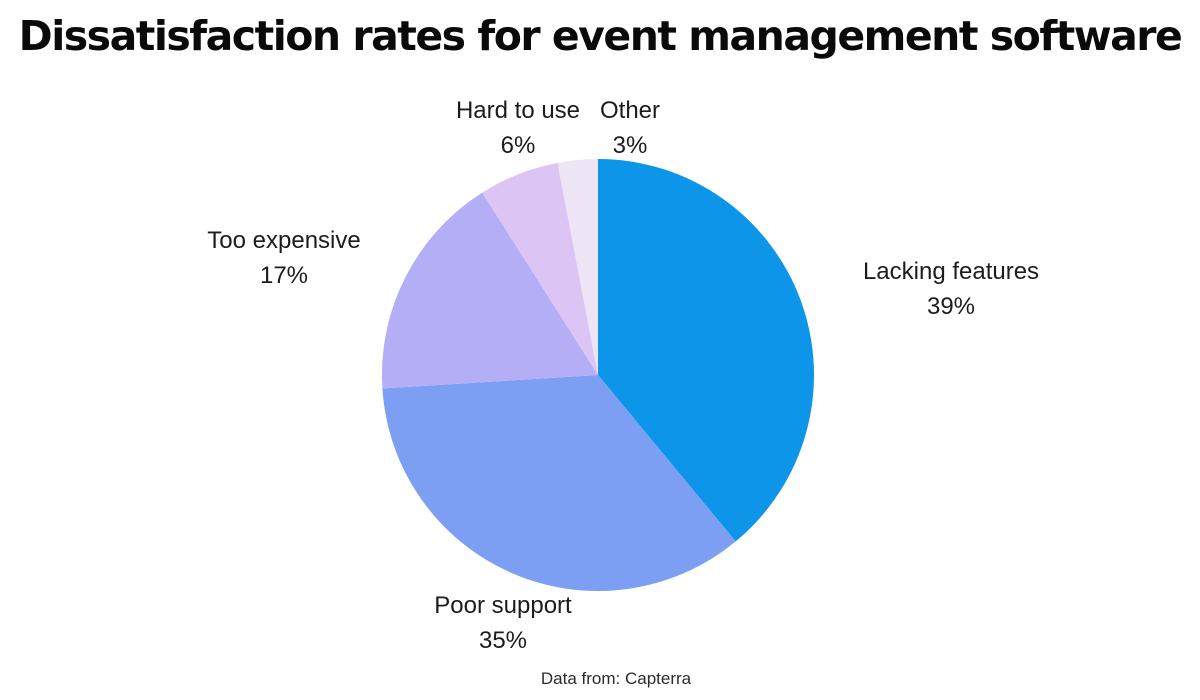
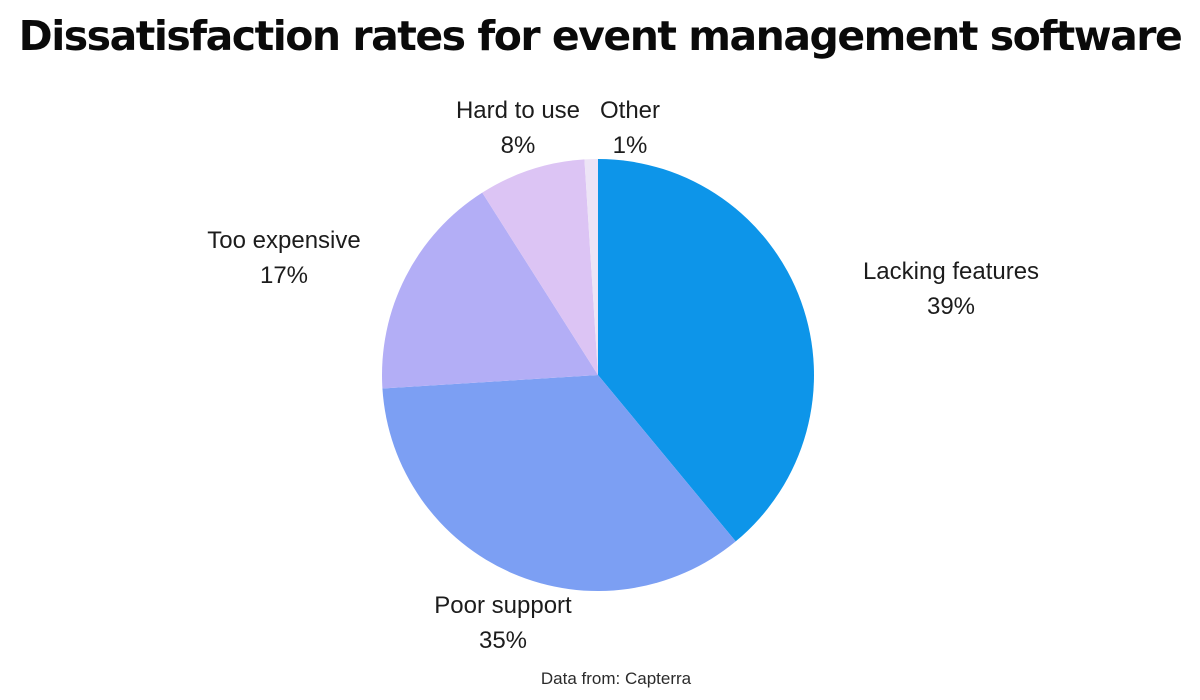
Hard to use: 6% -> 8%
Other: 3% -> 1%
